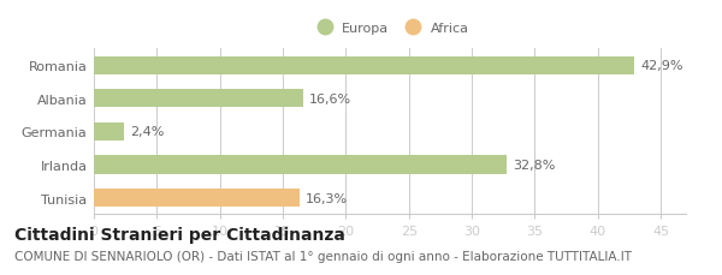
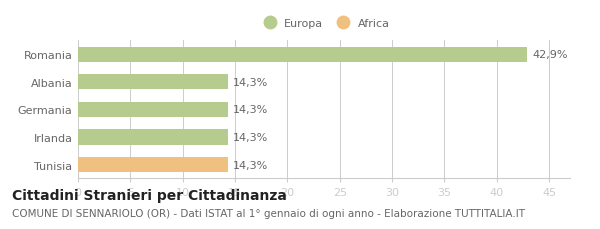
Albania: 16,6% -> 14,3%
Germania: 2,4% -> 14,3%
Irlanda: 32,8% -> 14,3%
Tunisia: 16,3% -> 14,3%
